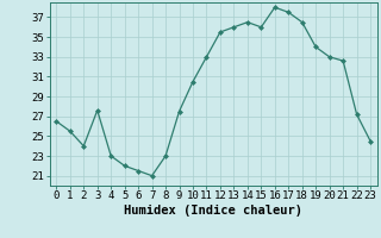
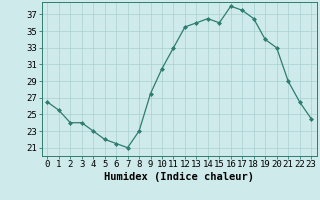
3: 27.6 -> 24.0
21: 32.6 -> 29.0
22: 27.2 -> 26.5
